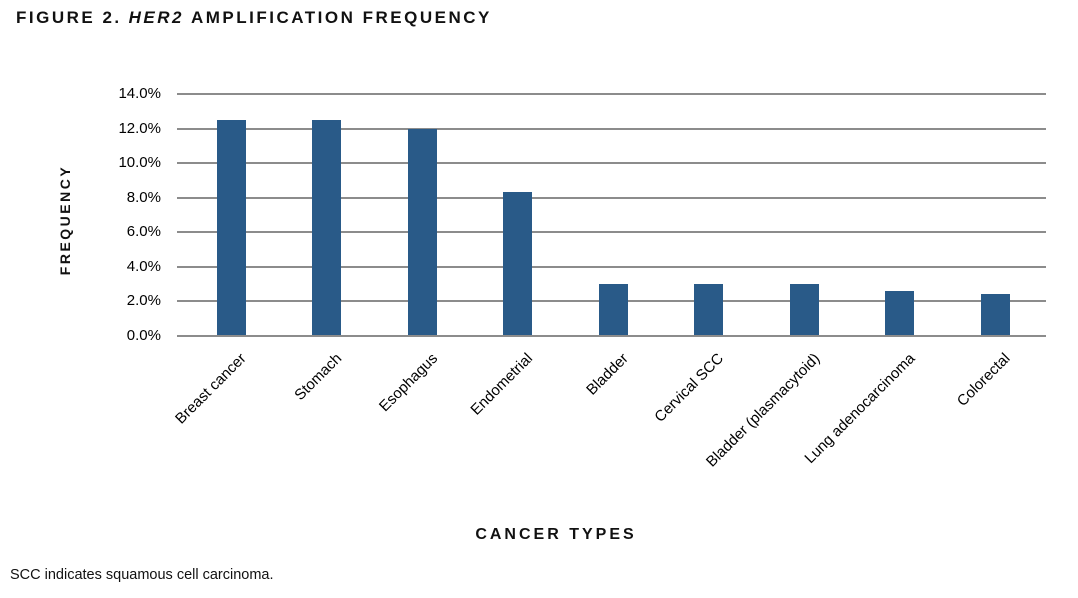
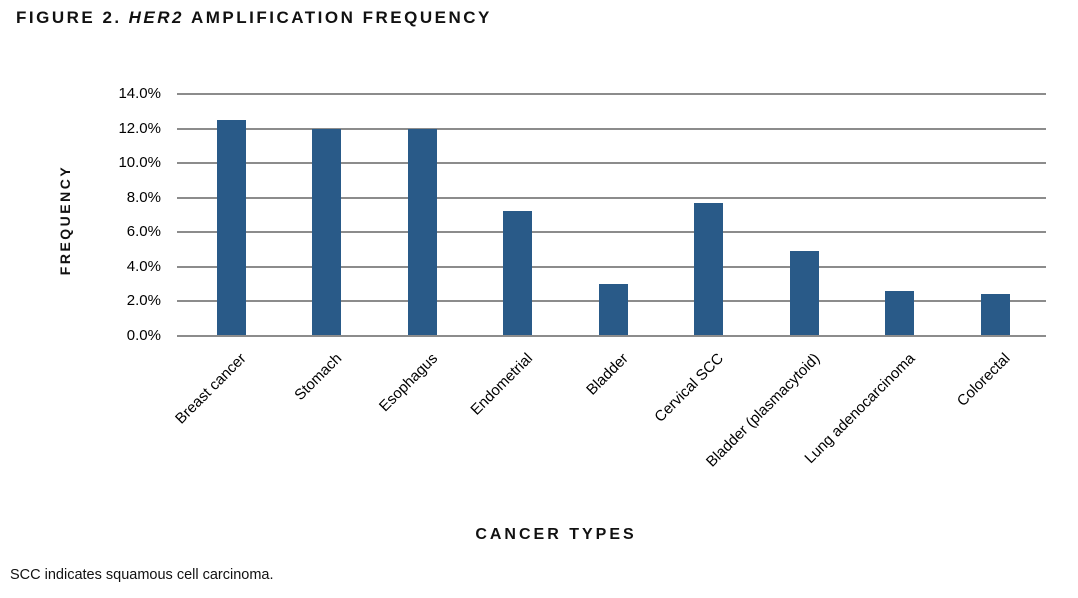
Stomach: 12.5% -> 12.0%
Endometrial: 8.3% -> 7.2%
Cervical SCC: 3.0% -> 7.7%
Bladder (plasmacytoid): 3.0% -> 4.9%
